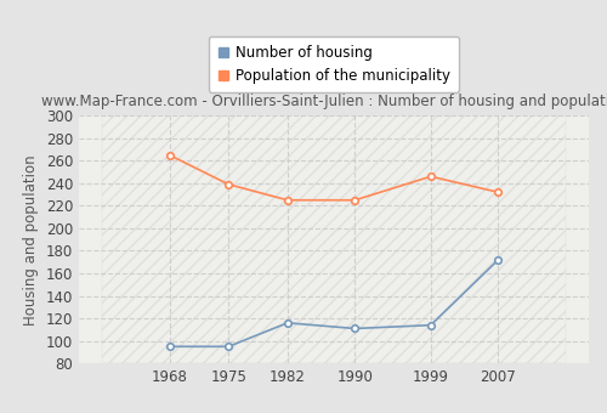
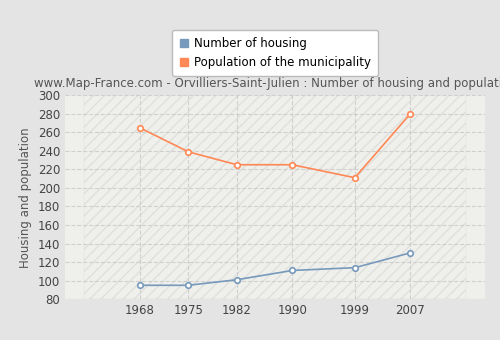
Number of housing/1982: 116 -> 101
Population of the municipality/1999: 246 -> 211
Number of housing/2007: 172 -> 130
Population of the municipality/2007: 232 -> 280
